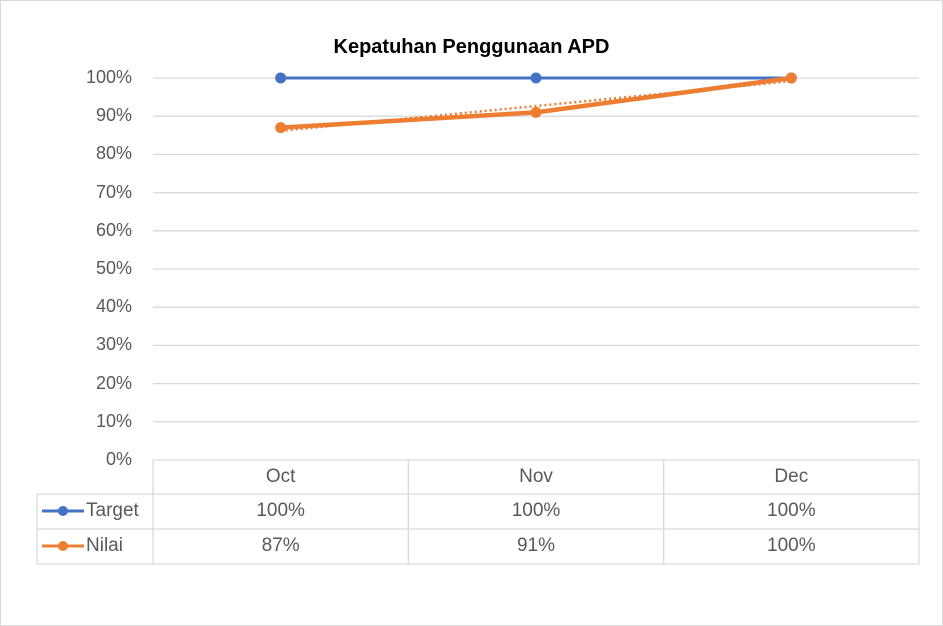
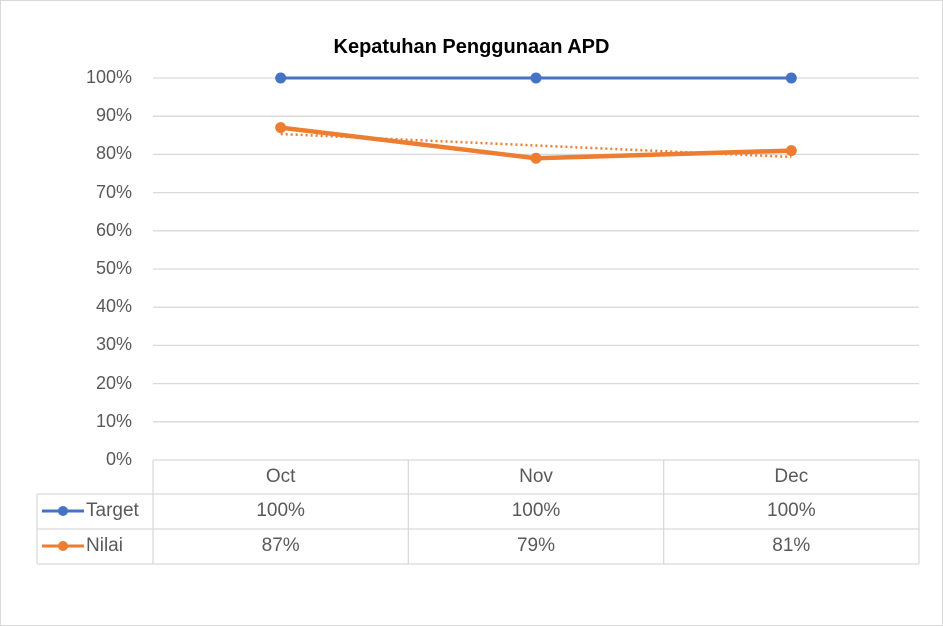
Nilai/Nov: 91% -> 79%
Nilai/Dec: 100% -> 81%
